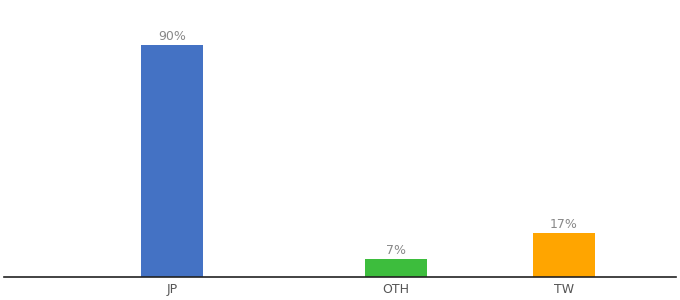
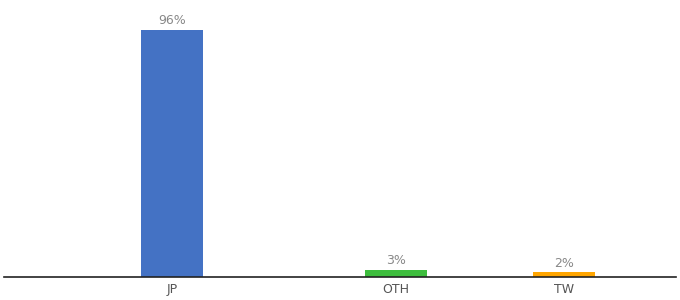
JP: 90% -> 96%
OTH: 7% -> 3%
TW: 17% -> 2%
